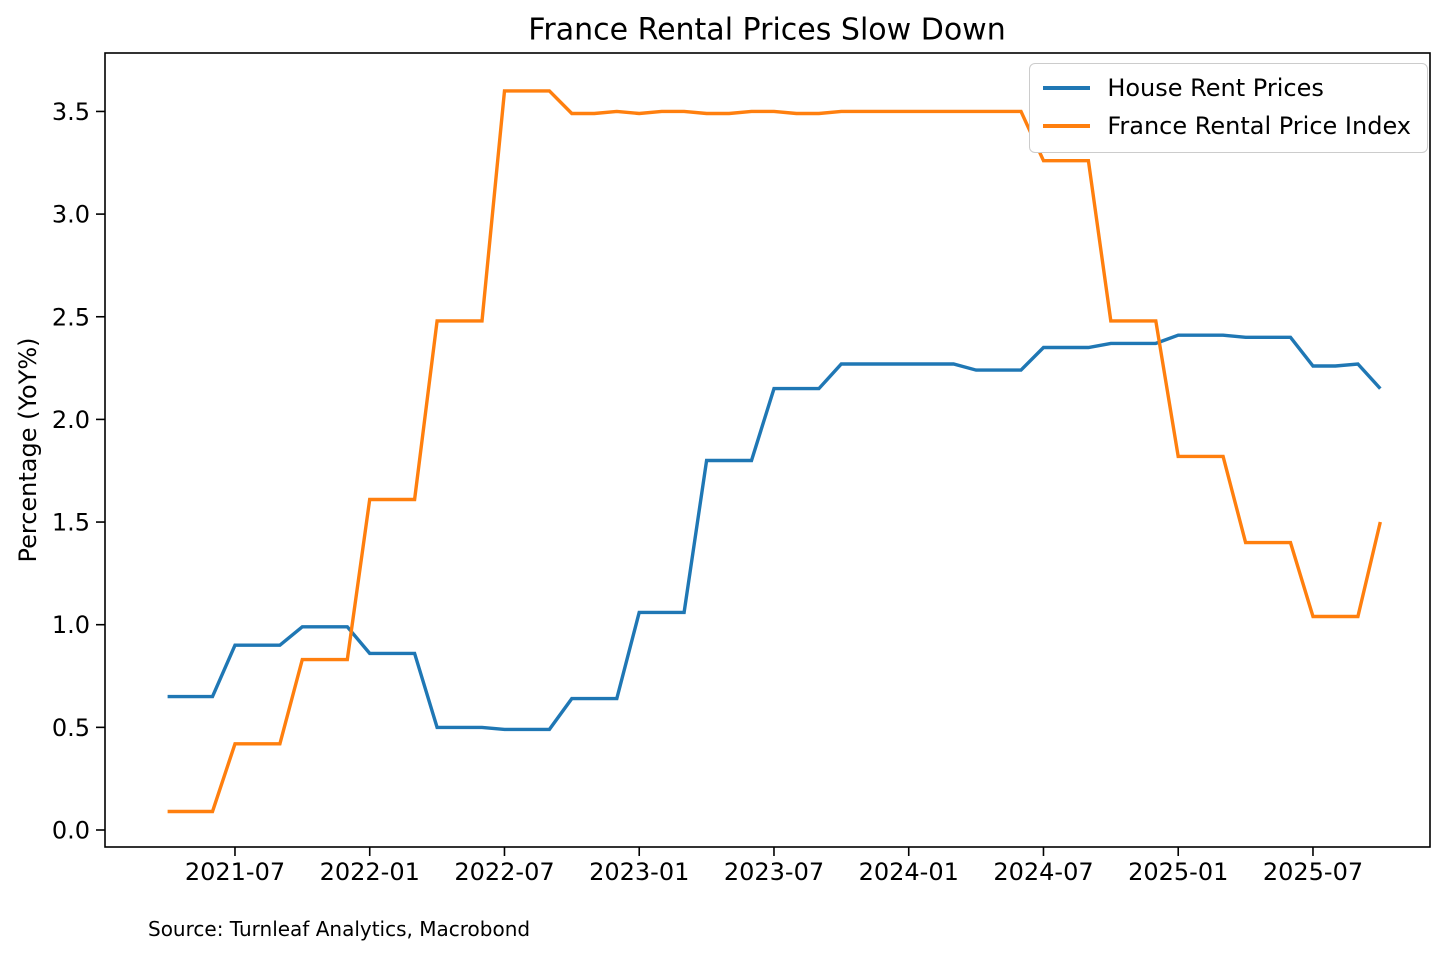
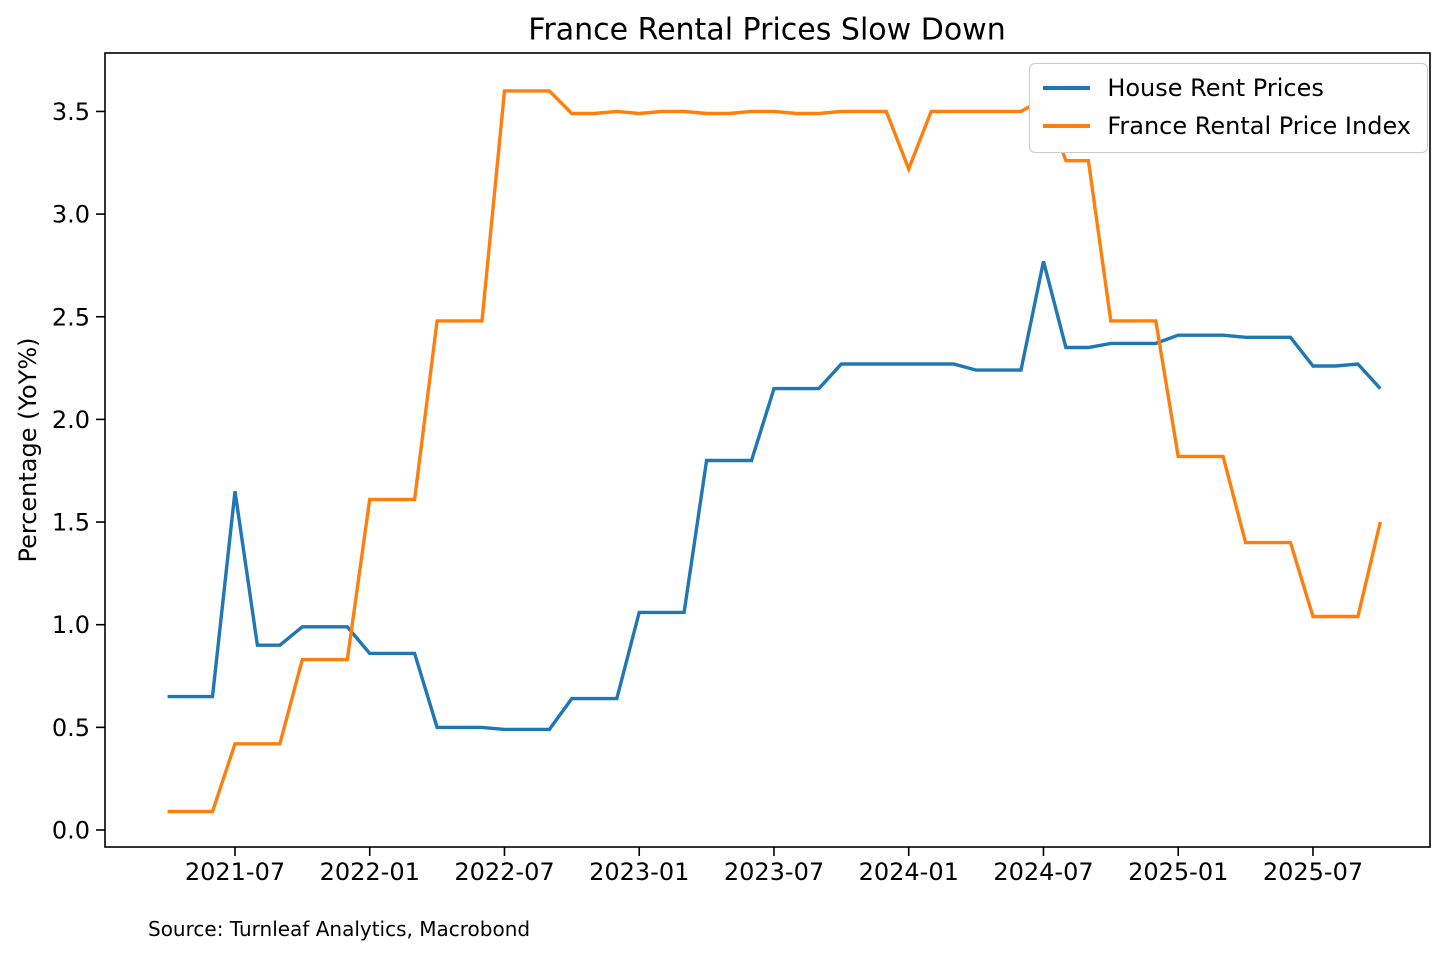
House Rent Prices/2021-07: 0.90 -> 1.65
France Rental Price Index/2024-01: 3.50 -> 3.22
House Rent Prices/2024-07: 2.35 -> 2.77
France Rental Price Index/2024-07: 3.26 -> 3.56
